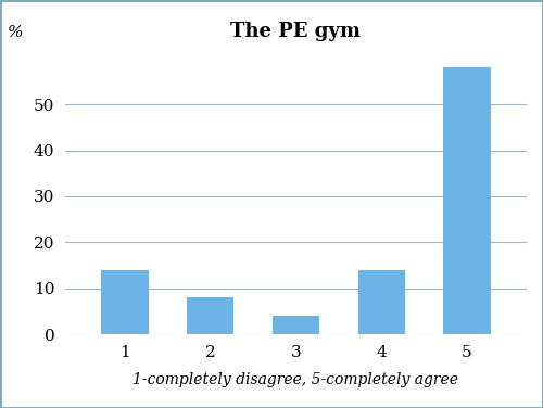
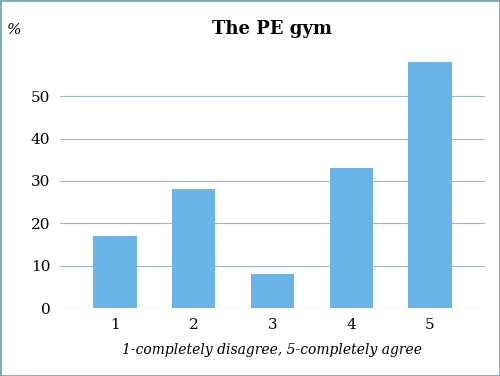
1: 14 -> 17
2: 8 -> 28
3: 4 -> 8
4: 14 -> 33
